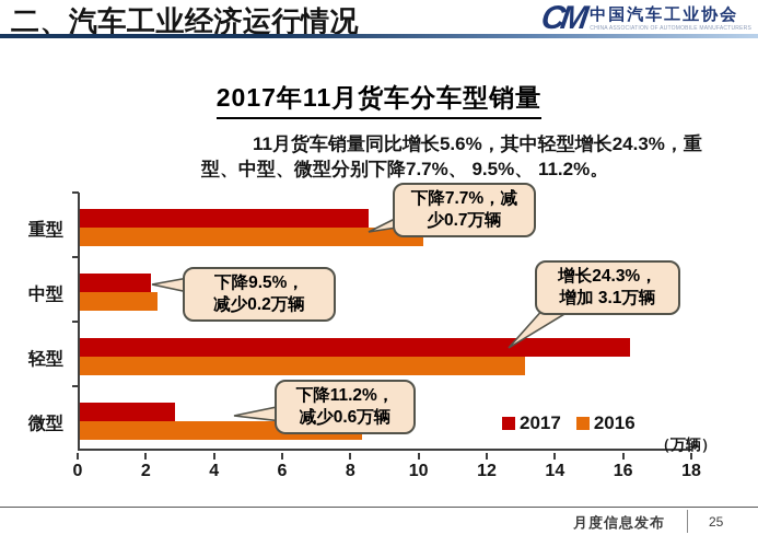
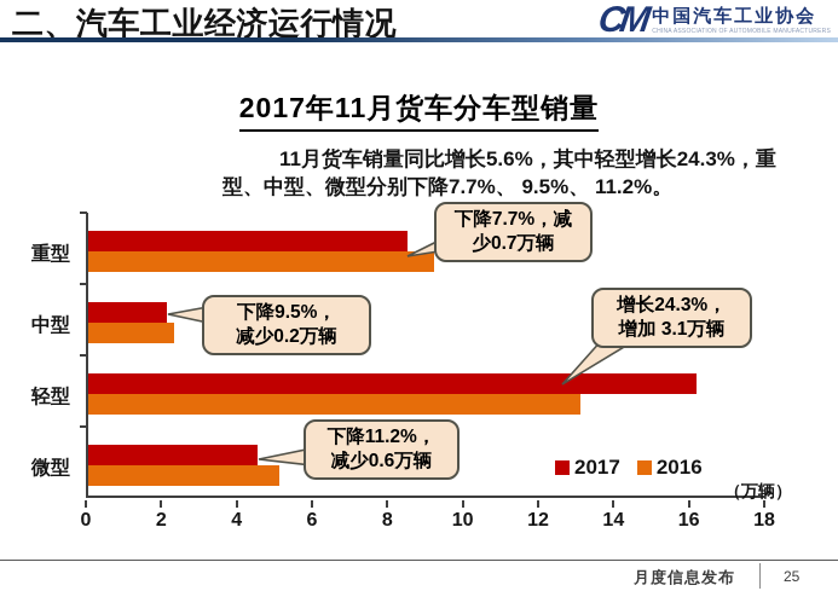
2016/重型: 10.1 -> 9.2
2017/微型: 2.8 -> 4.5
2016/微型: 8.3 -> 5.1
